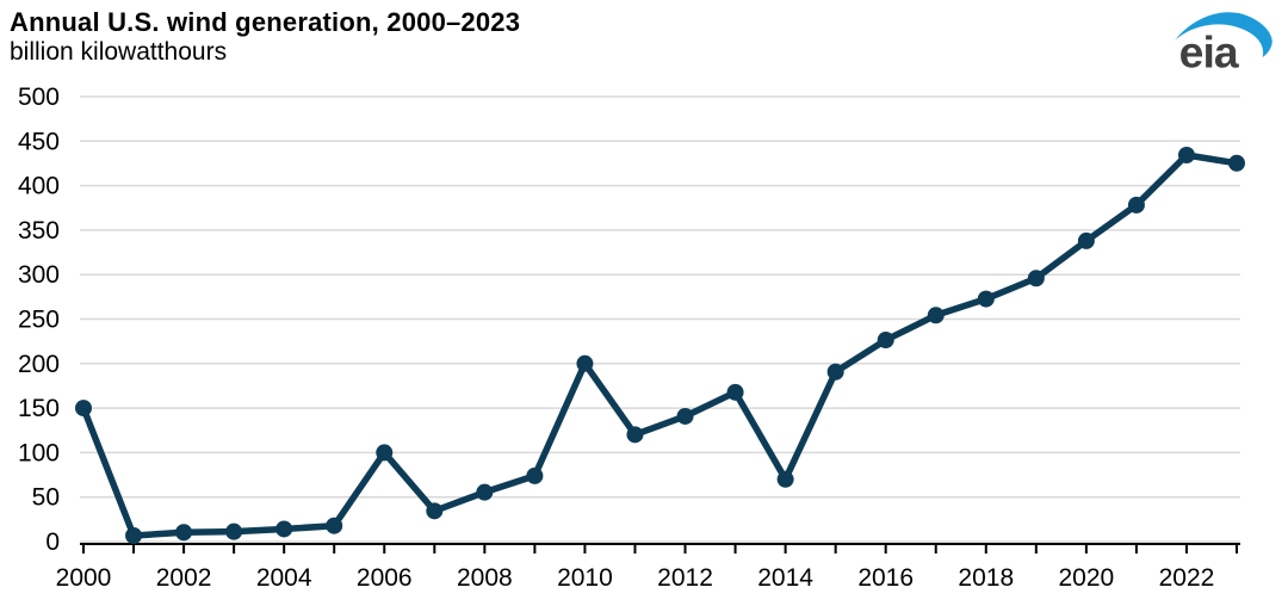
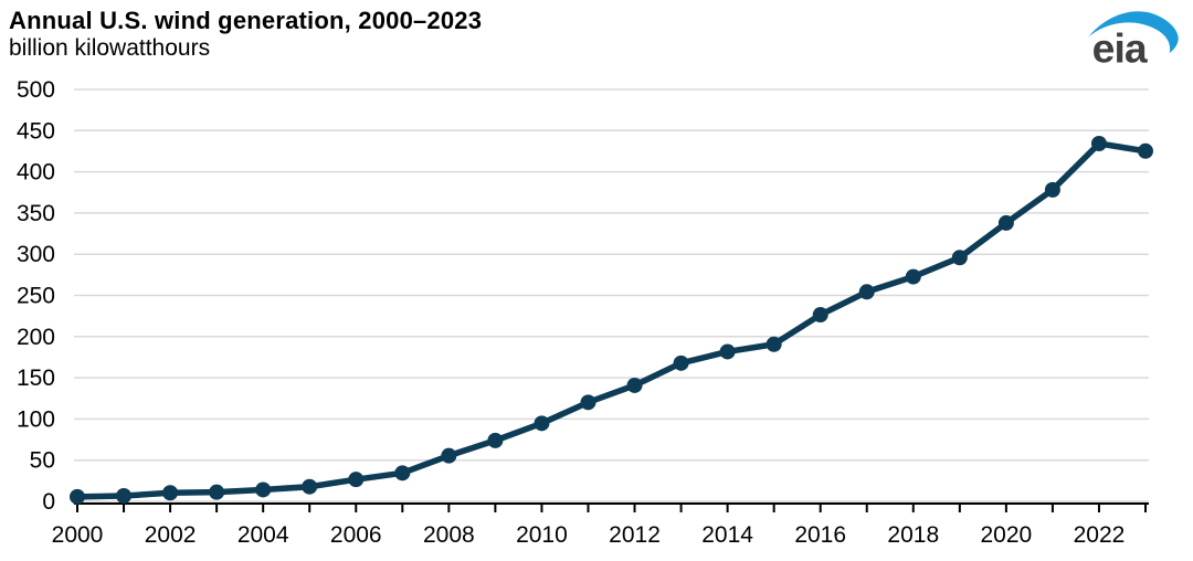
2000: 150 -> 10
2006: 100 -> 30
2010: 200 -> 90
2014: 70 -> 180
